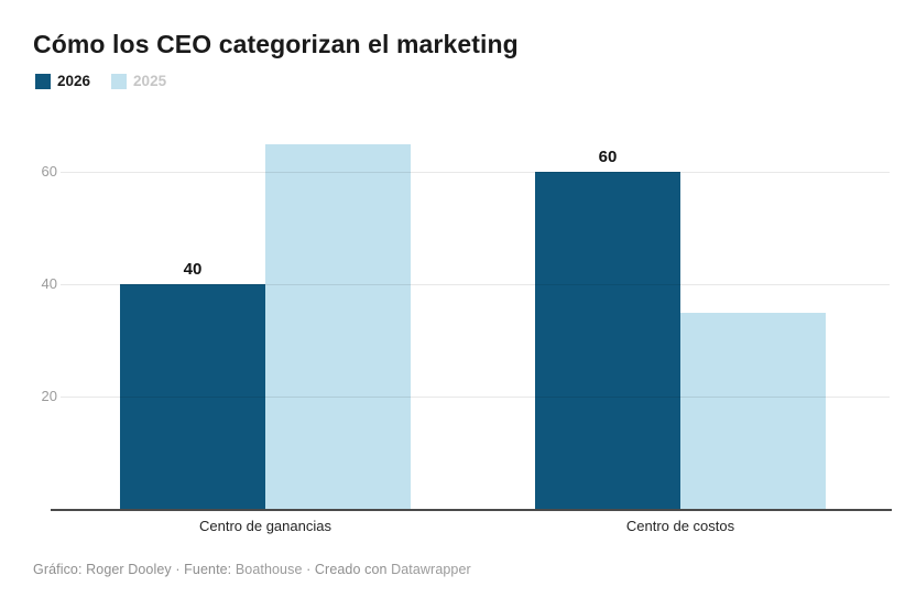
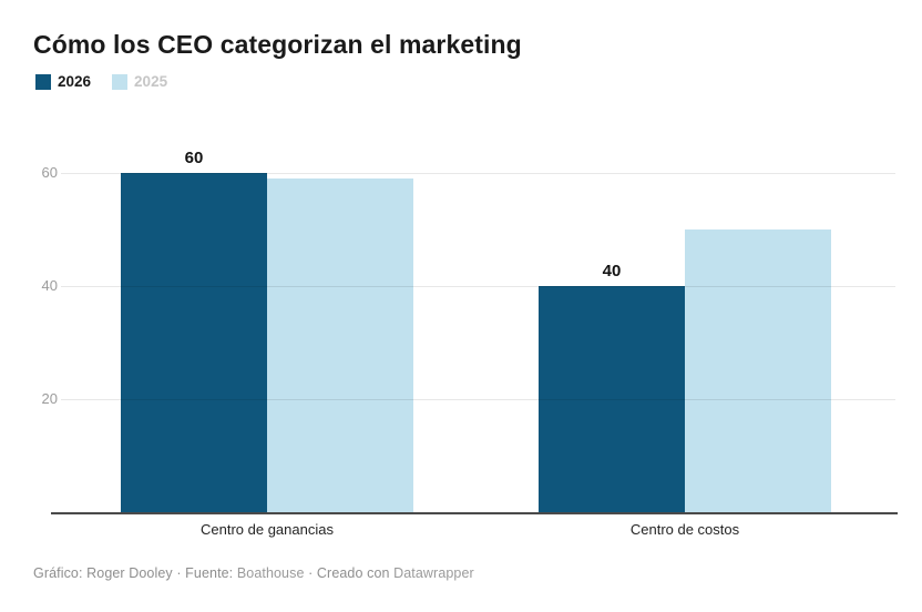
2026/Centro de ganancias: 40 -> 60
2025/Centro de ganancias: 65 -> 59
2026/Centro de costos: 60 -> 40
2025/Centro de costos: 35 -> 50
